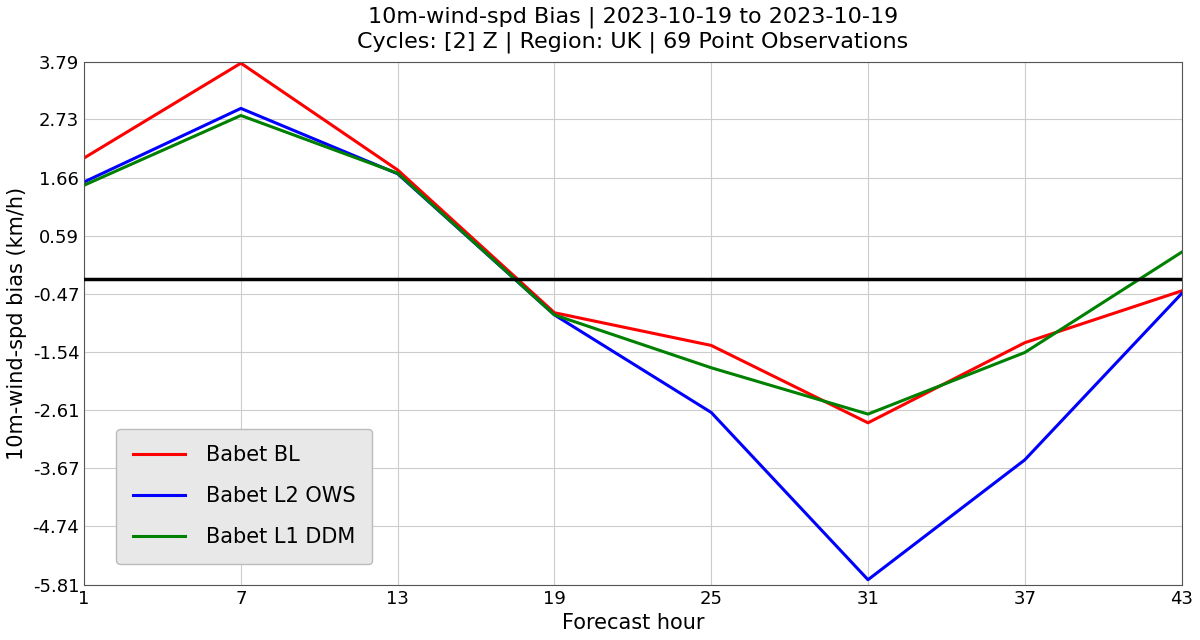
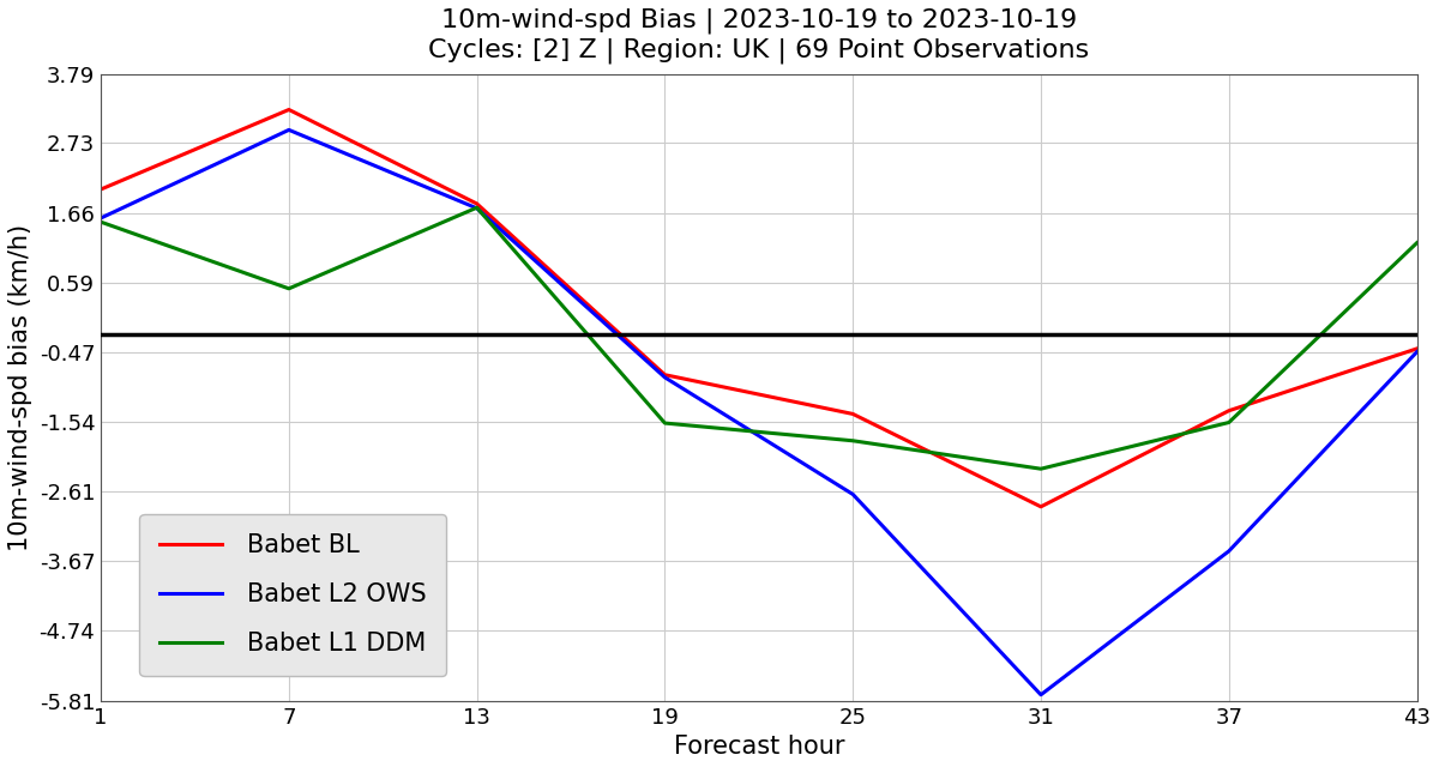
Babet BL/7: 3.76 -> 3.24
Babet L1 DDM/7: 2.80 -> 0.50
Babet L1 DDM/19: -0.86 -> -1.56
Babet L1 DDM/31: -2.68 -> -2.26
Babet L1 DDM/43: 0.29 -> 1.20
